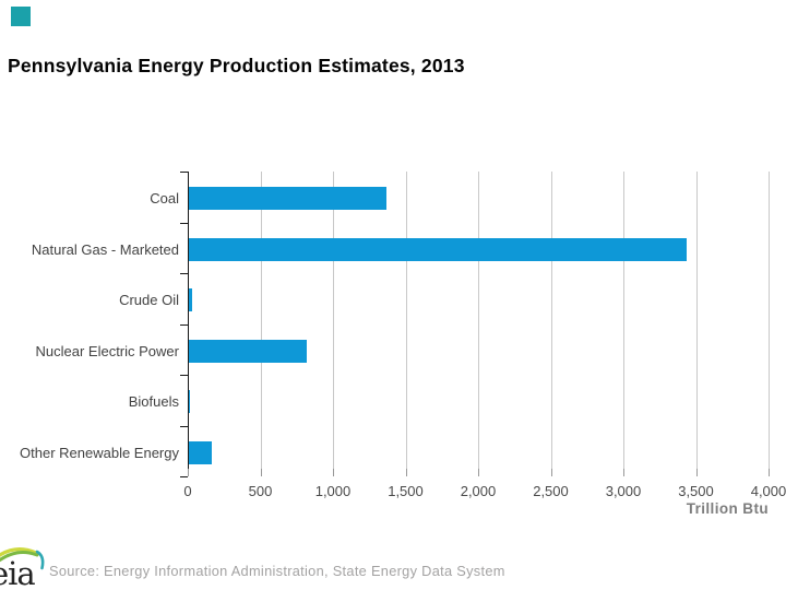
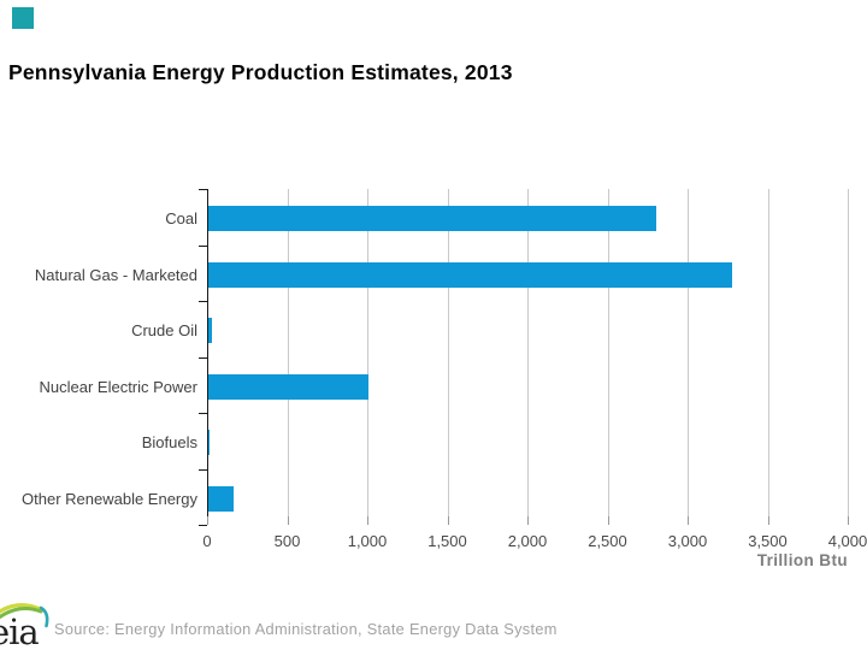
Coal: 1360 -> 2800
Natural Gas - Marketed: 3430 -> 3270
Nuclear Electric Power: 810 -> 1000
